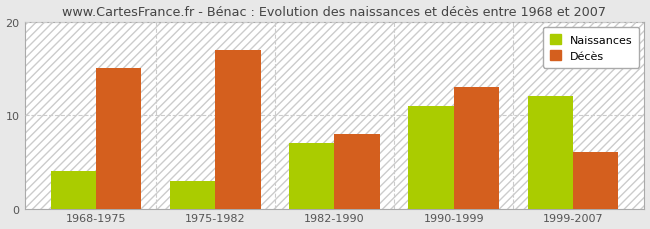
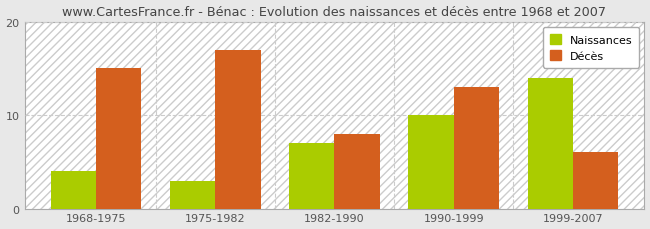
Naissances/1990-1999: 11 -> 10
Naissances/1999-2007: 12 -> 14
